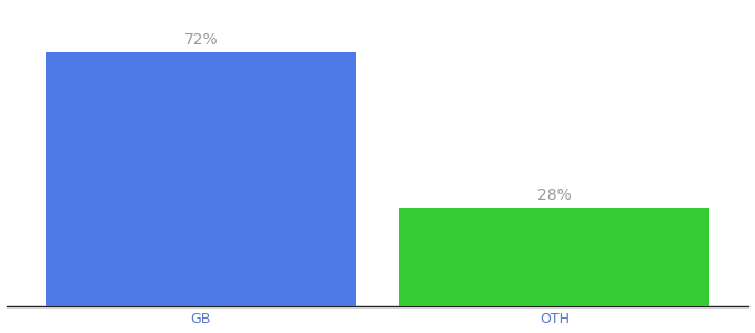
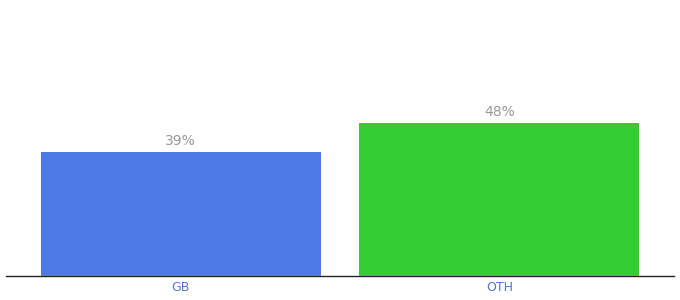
GB: 72% -> 39%
OTH: 28% -> 48%
